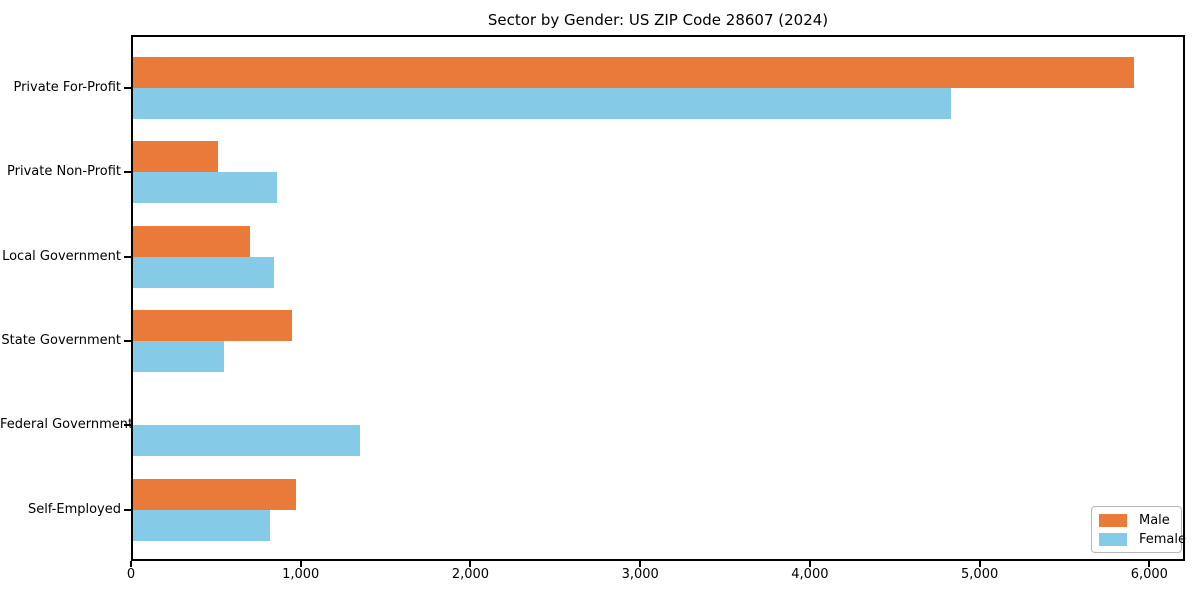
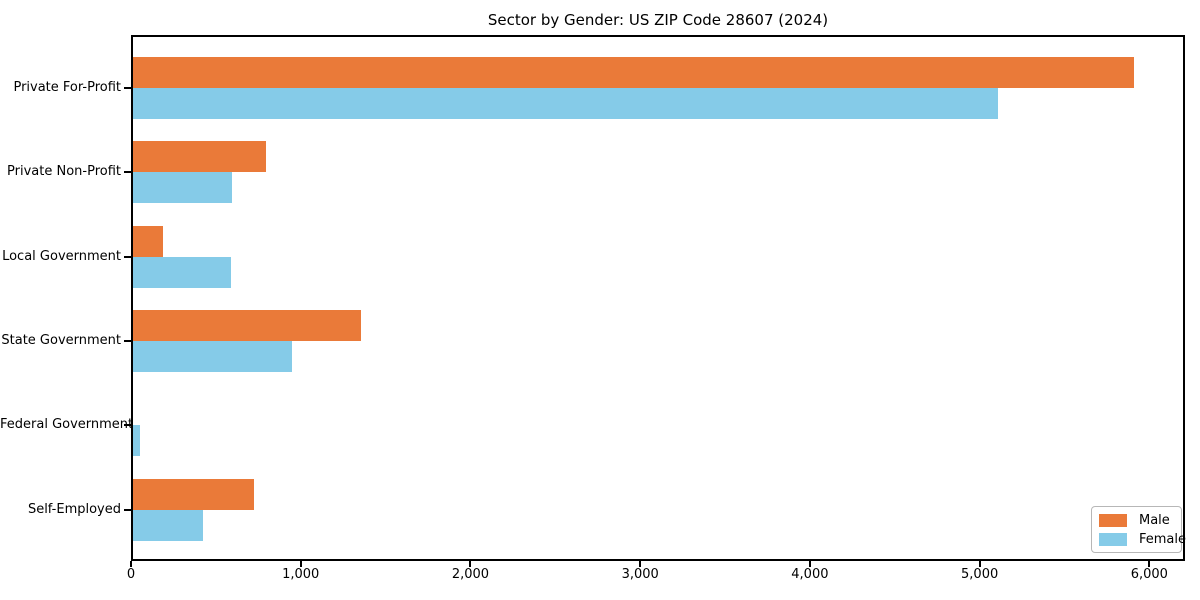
Female/Private For-Profit: 4830 -> 5110
Male/Private Non-Profit: 510 -> 800
Female/Private Non-Profit: 860 -> 600
Male/Local Government: 700 -> 190
Female/Local Government: 840 -> 590
Male/State Government: 950 -> 1360
Female/State Government: 550 -> 950
Female/Federal Government: 1350 -> 60
Male/Self-Employed: 970 -> 720
Female/Self-Employed: 820 -> 420
